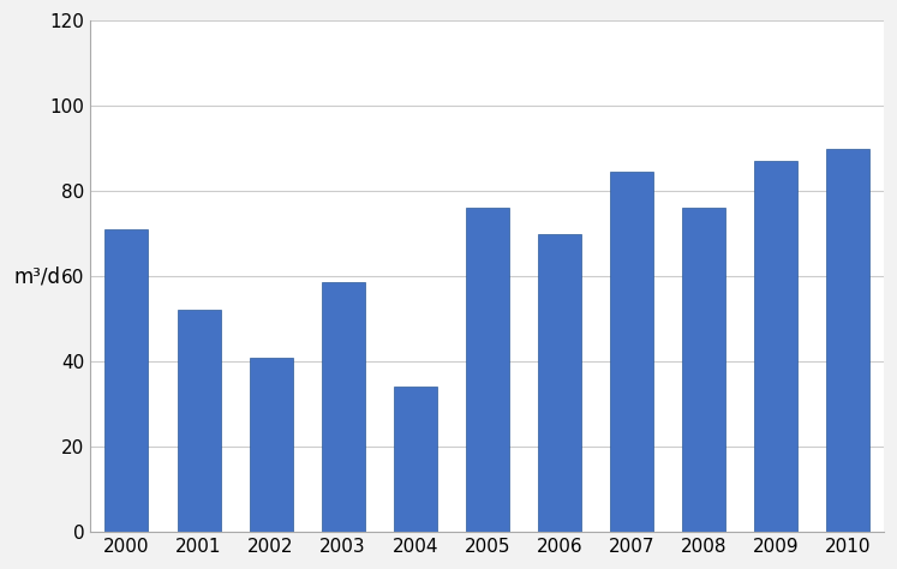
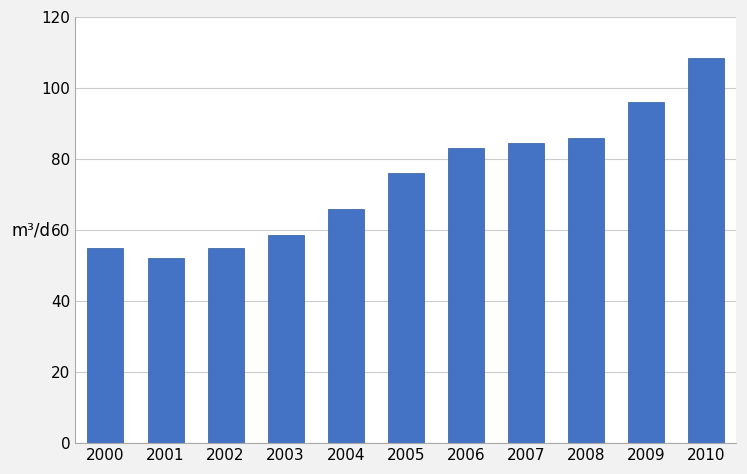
2000: 71.0 -> 55.0
2002: 41.0 -> 55.0
2004: 34.0 -> 66.0
2006: 70.0 -> 83.0
2008: 76.0 -> 86.0
2009: 87.0 -> 96.0
2010: 90.0 -> 108.5
